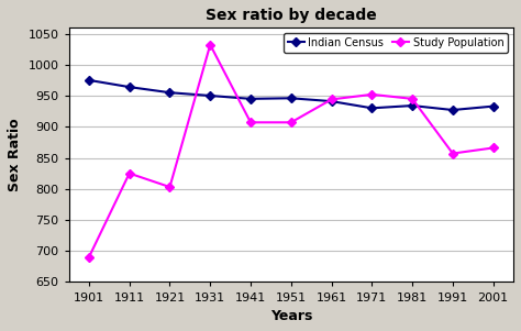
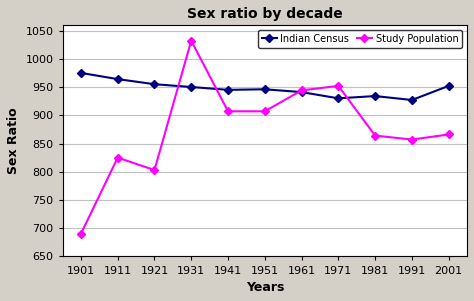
Study Population/1981: 945 -> 864
Indian Census/2001: 933 -> 952
